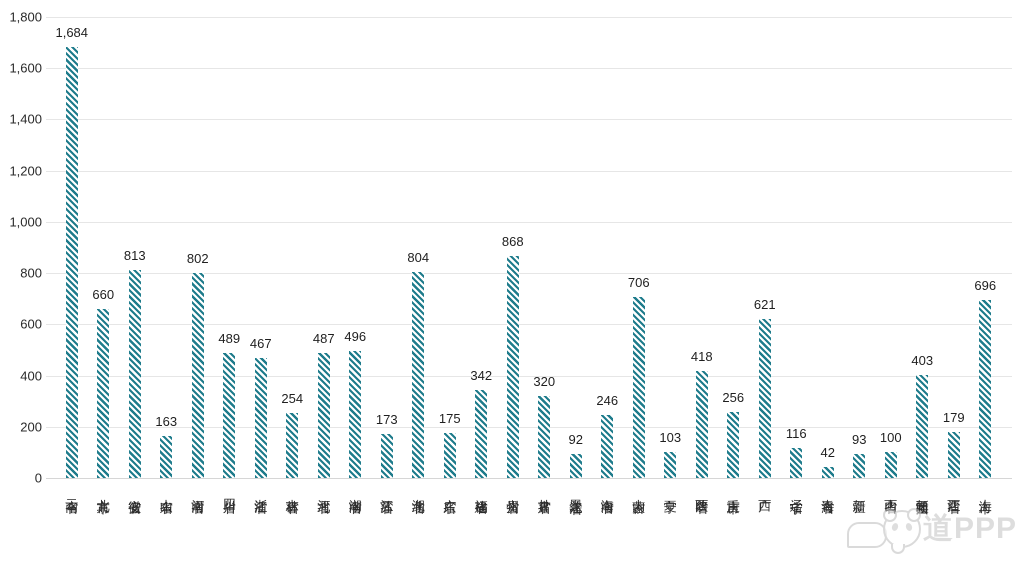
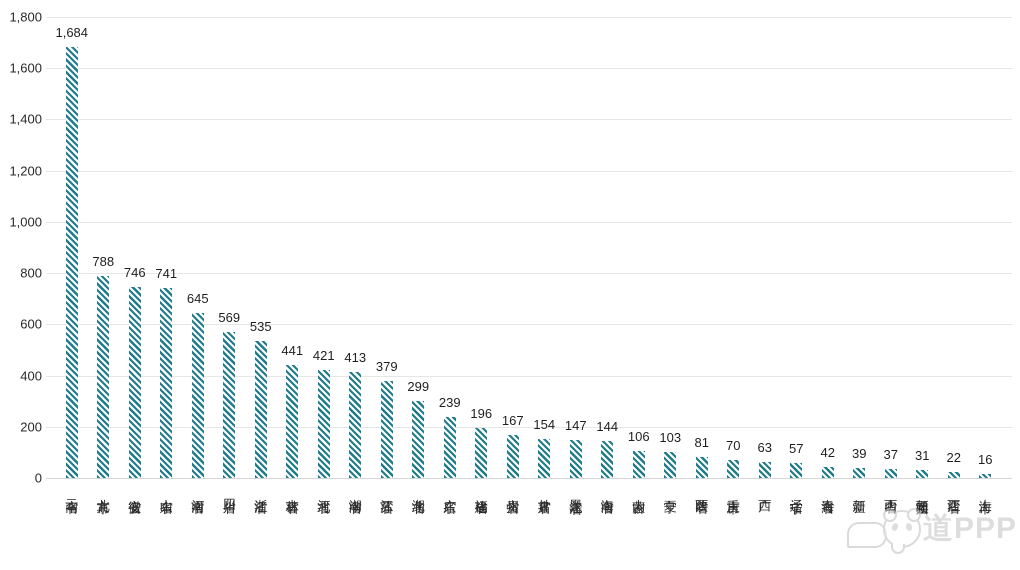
北京市: 660 -> 788
安徽省: 813 -> 746
山东省: 163 -> 741
河南省: 802 -> 645
四川省: 489 -> 569
浙江省: 467 -> 535
吉林省: 254 -> 441
河北省: 487 -> 421
湖南省: 496 -> 413
江苏省: 173 -> 379
湖北省: 804 -> 299
广东省: 175 -> 239
福建省: 342 -> 196
贵州省: 868 -> 167
甘肃省: 320 -> 154
黑龙江省: 92 -> 147
海南省: 246 -> 144
内蒙古: 706 -> 106
陕西省: 418 -> 81
重庆市: 256 -> 70
广西: 621 -> 63
辽宁省: 116 -> 57
新疆: 93 -> 39
山西省: 100 -> 37
新疆兵团: 403 -> 31
江西省: 179 -> 22
上海市: 696 -> 16
